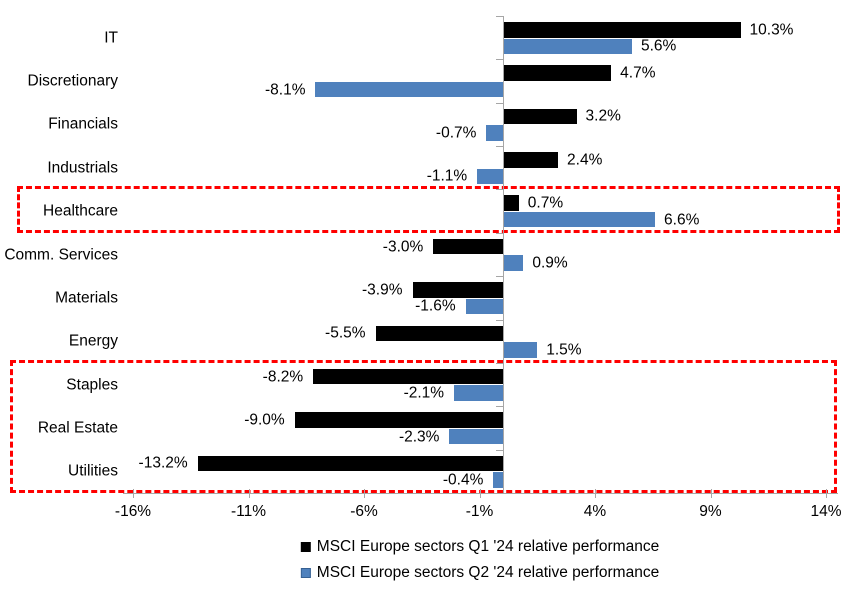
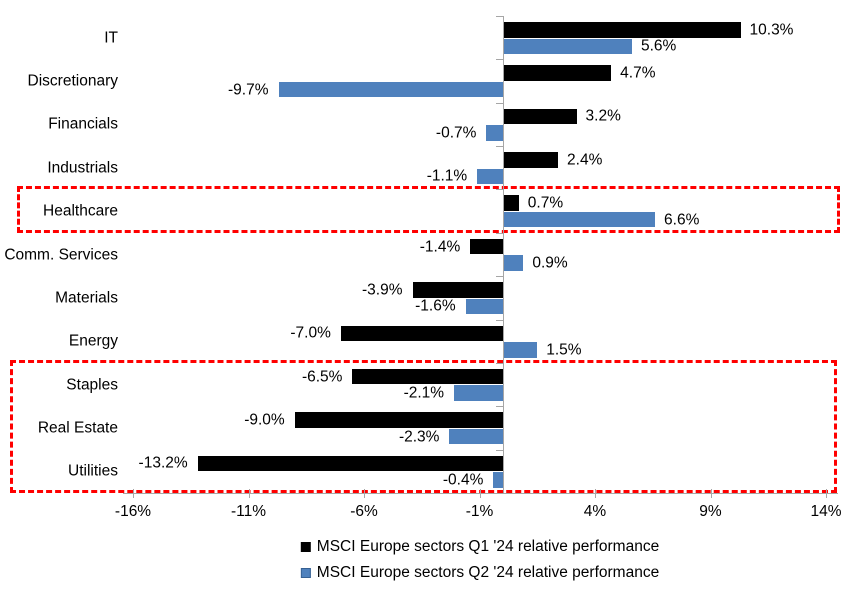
MSCI Europe sectors Q2 '24 relative performance/Discretionary: -8.1% -> -9.7%
MSCI Europe sectors Q1 '24 relative performance/Comm. Services: -3.0% -> -1.4%
MSCI Europe sectors Q1 '24 relative performance/Energy: -5.5% -> -7.0%
MSCI Europe sectors Q1 '24 relative performance/Staples: -8.2% -> -6.5%
